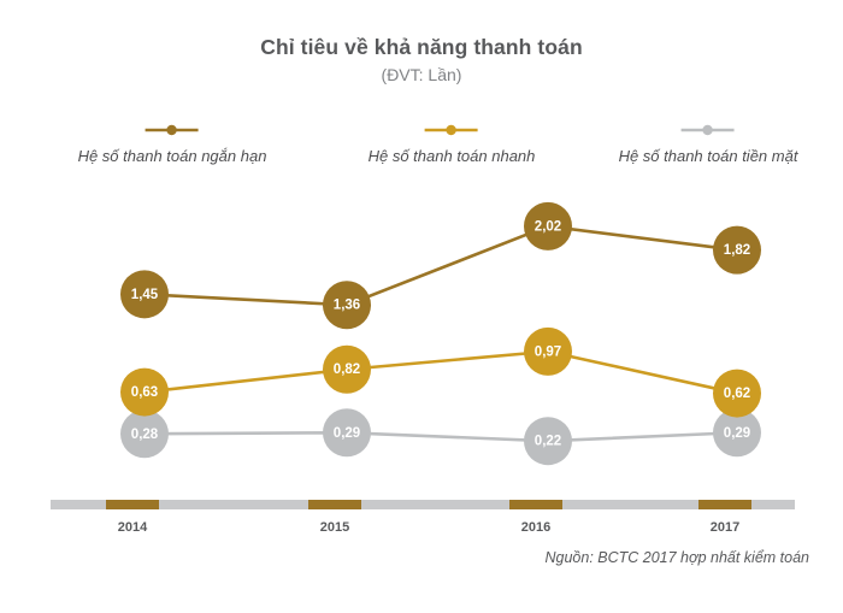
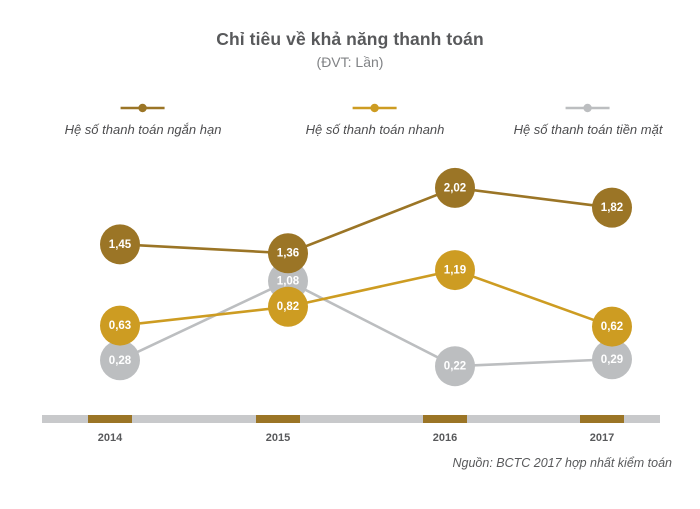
Hệ số thanh toán tiền mặt/2015: 0,29 -> 1,08
Hệ số thanh toán nhanh/2016: 0,97 -> 1,19
